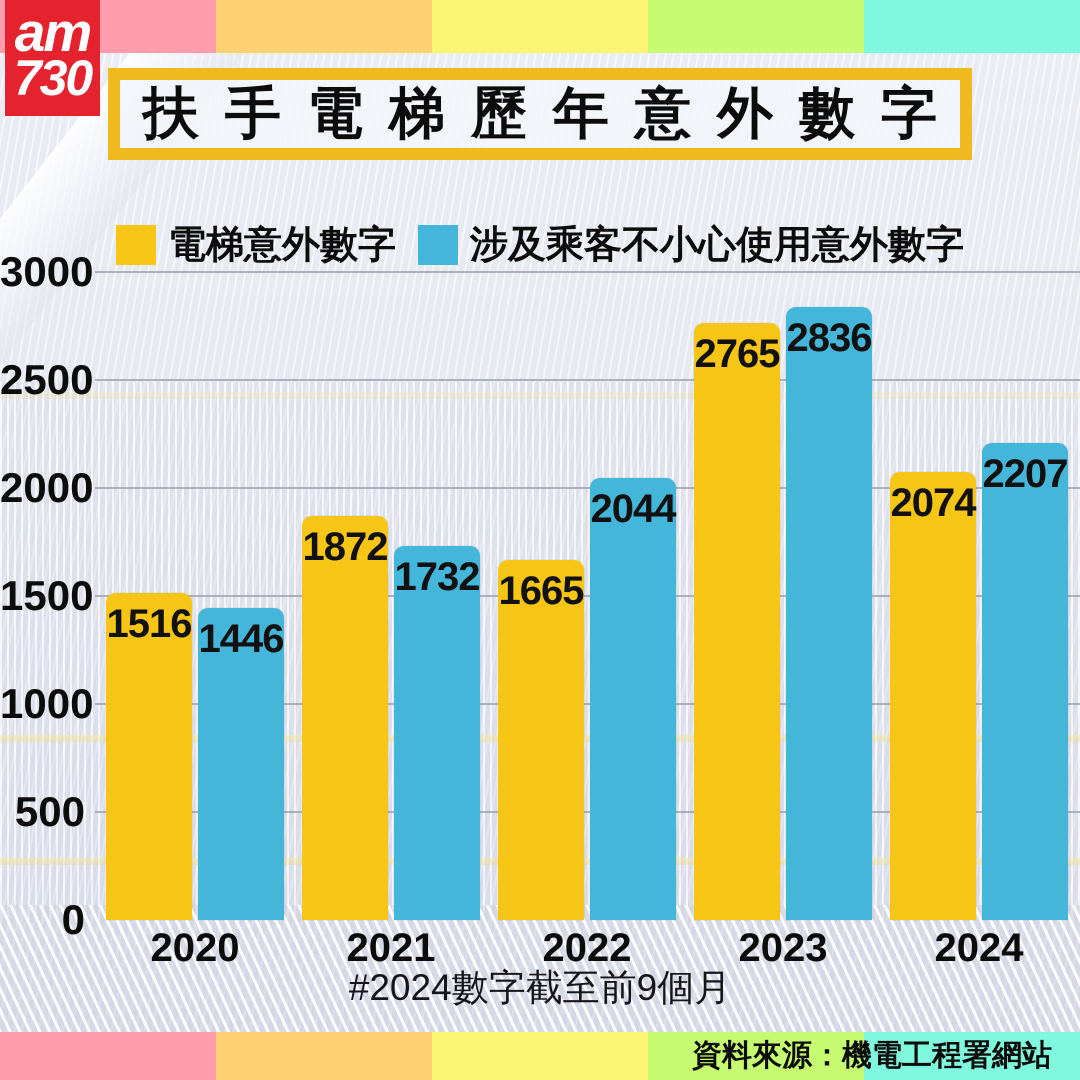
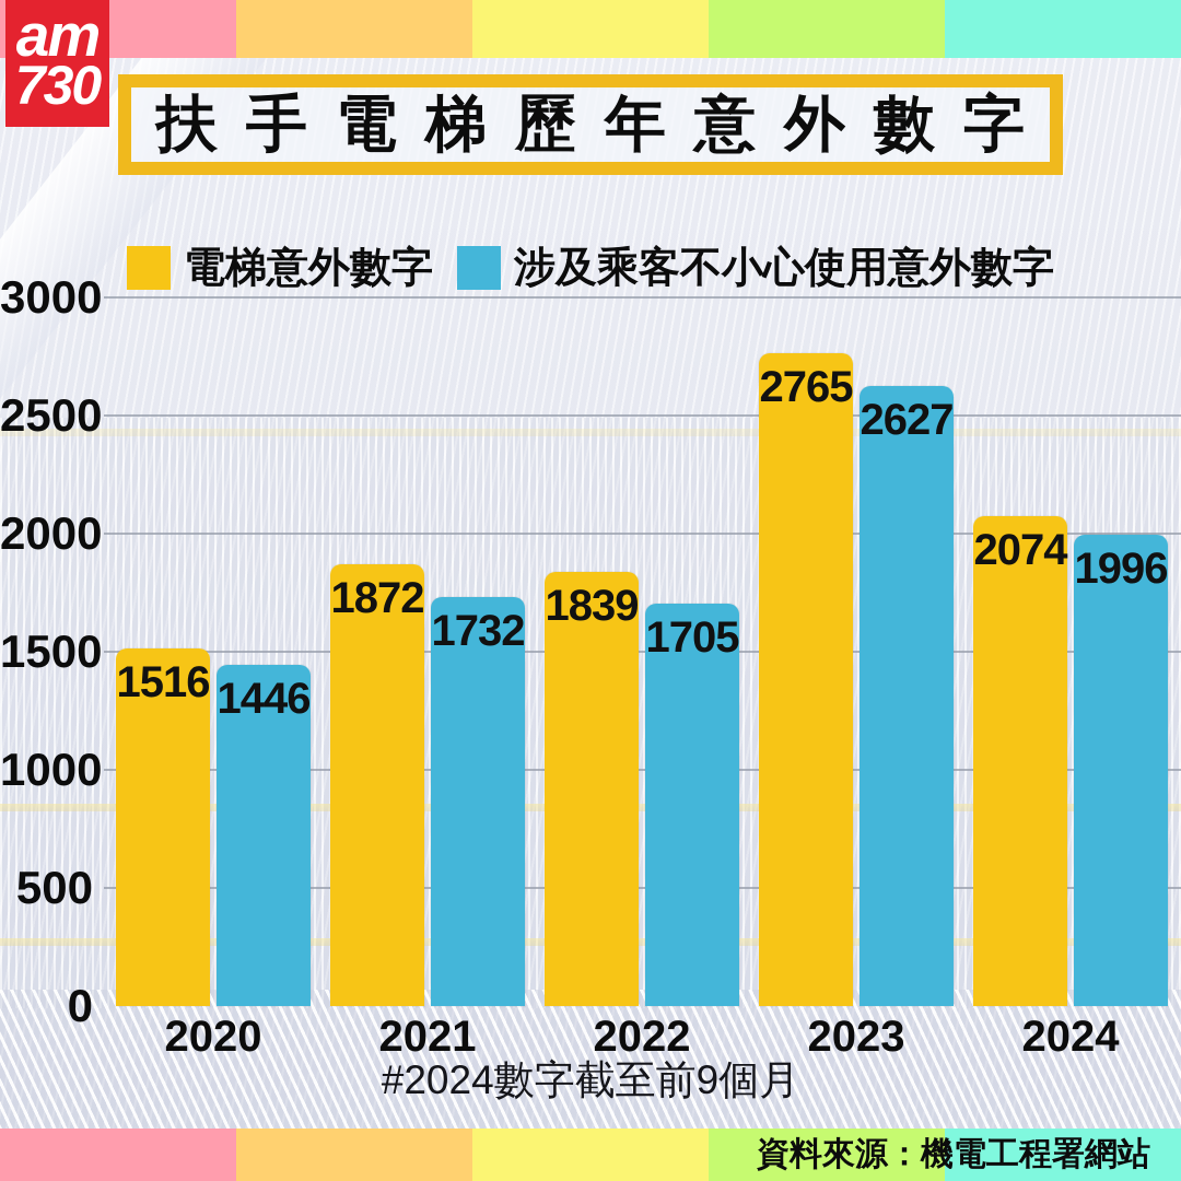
電梯意外數字/2022: 1665 -> 1839
涉及乘客不小心使用意外數字/2022: 2044 -> 1705
涉及乘客不小心使用意外數字/2023: 2836 -> 2627
涉及乘客不小心使用意外數字/2024: 2207 -> 1996
